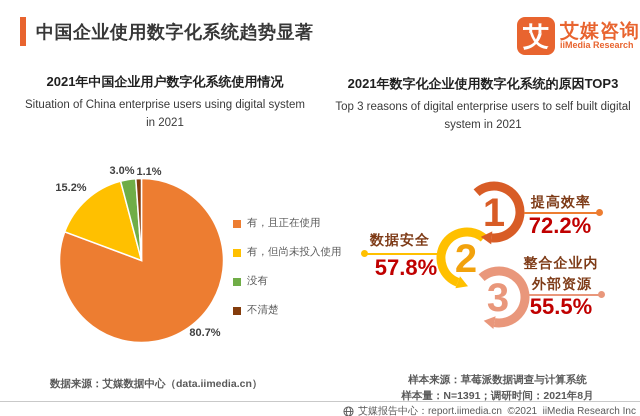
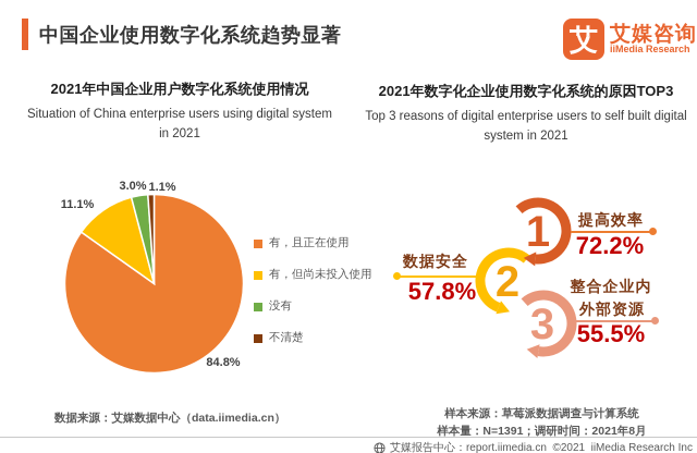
2021年中国企业用户数字化系统使用情况/有，且正在使用: 80.7% -> 84.8%
2021年中国企业用户数字化系统使用情况/有，但尚未投入使用: 15.2% -> 11.1%
